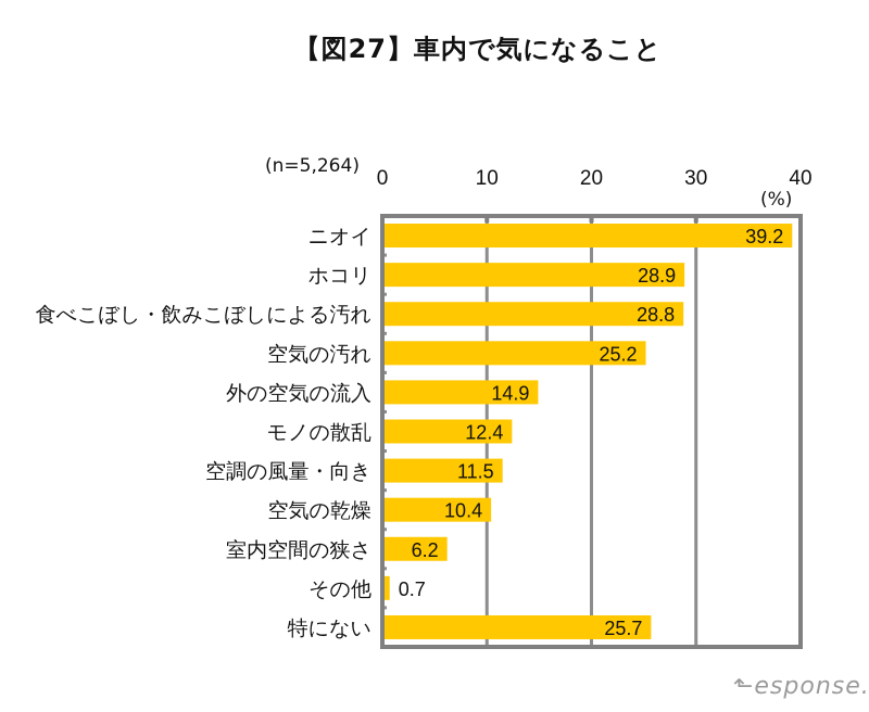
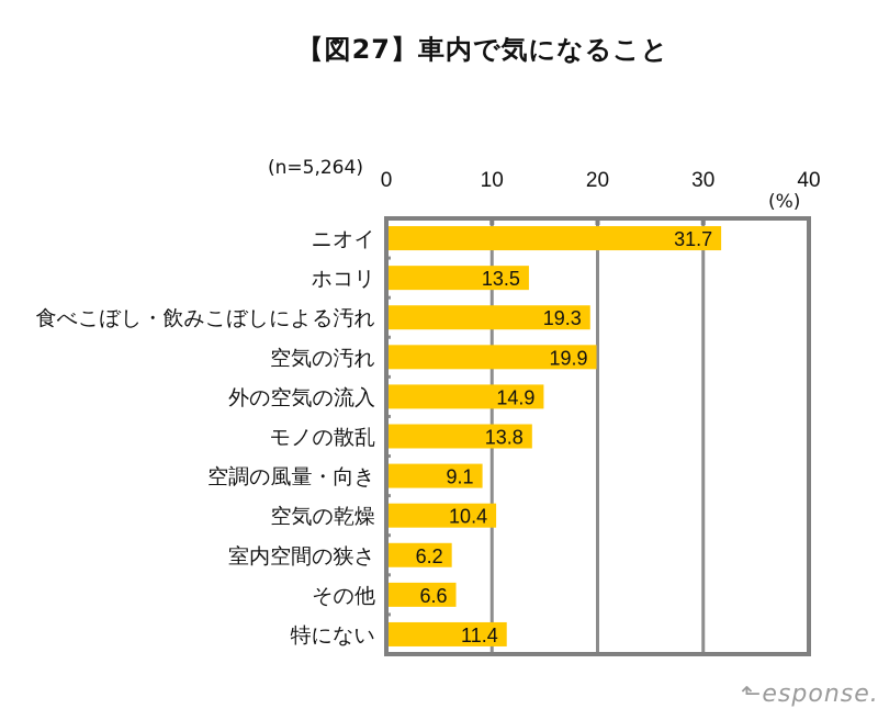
ニオイ: 39.2 -> 31.7
ホコリ: 28.9 -> 13.5
食べこぼし・飲みこぼしによる汚れ: 28.8 -> 19.3
空気の汚れ: 25.2 -> 19.9
モノの散乱: 12.4 -> 13.8
空調の風量・向き: 11.5 -> 9.1
その他: 0.7 -> 6.6
特にない: 25.7 -> 11.4
